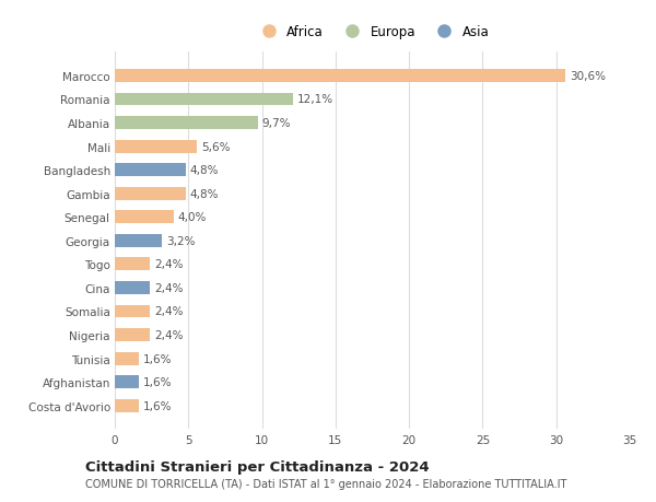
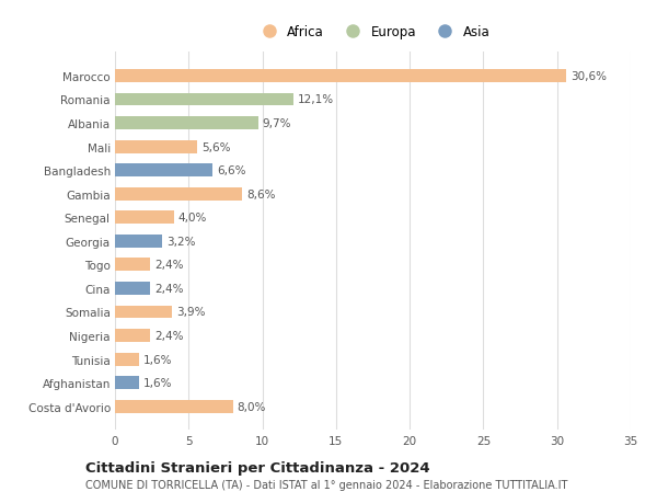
Bangladesh: 4,8% -> 6,6%
Gambia: 4,8% -> 8,6%
Somalia: 2,4% -> 3,9%
Costa d'Avorio: 1,6% -> 8,0%
